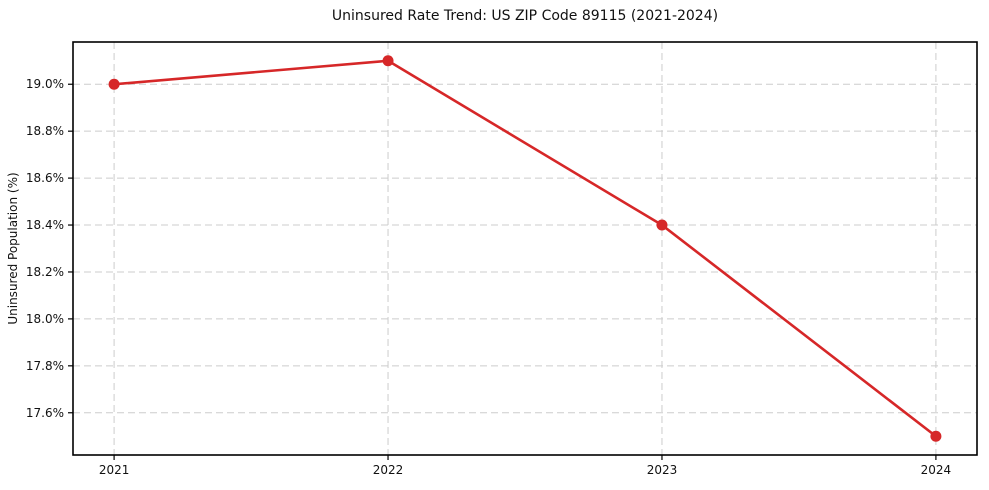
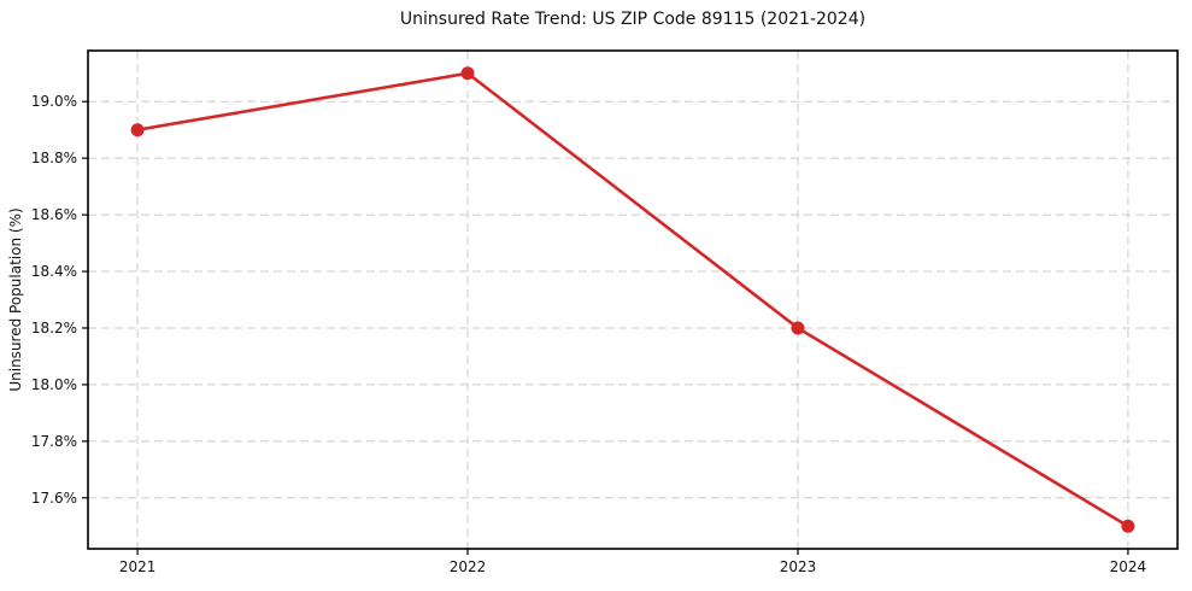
2021: 19.0% -> 18.9%
2023: 18.4% -> 18.2%
